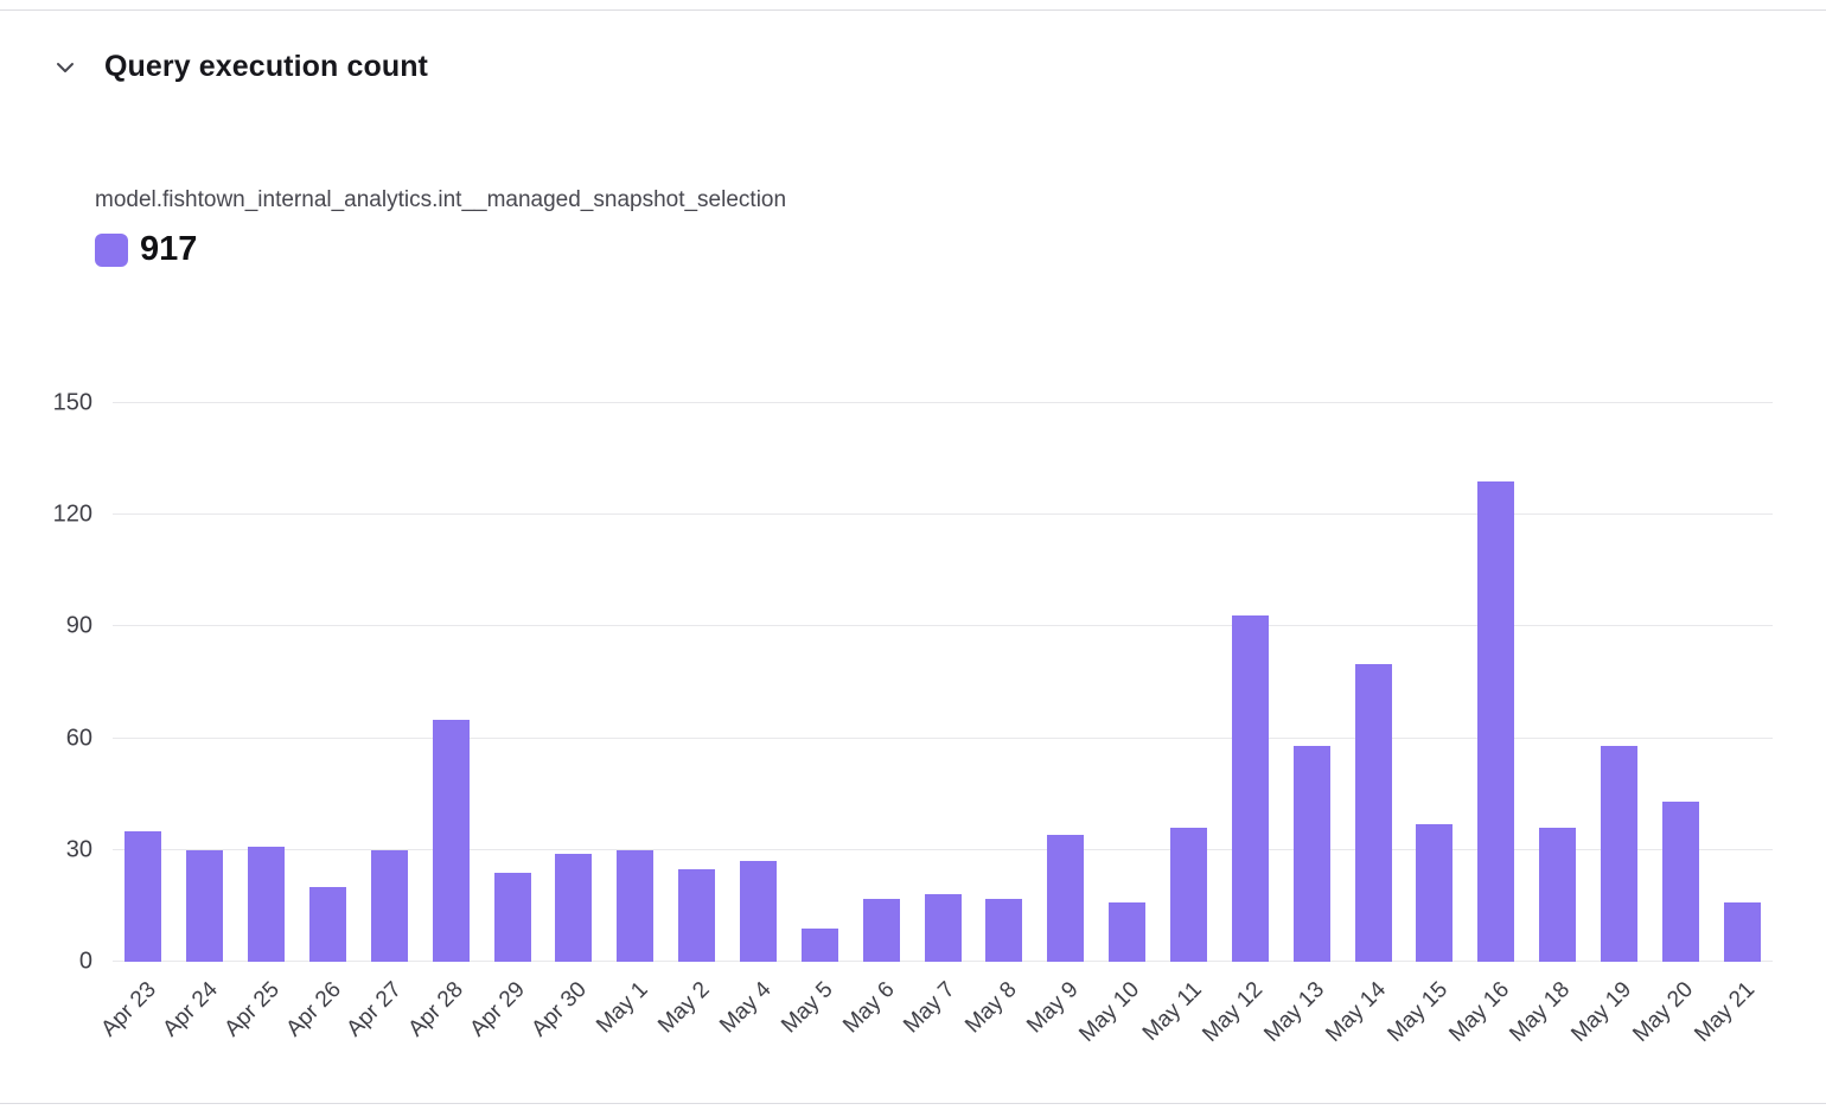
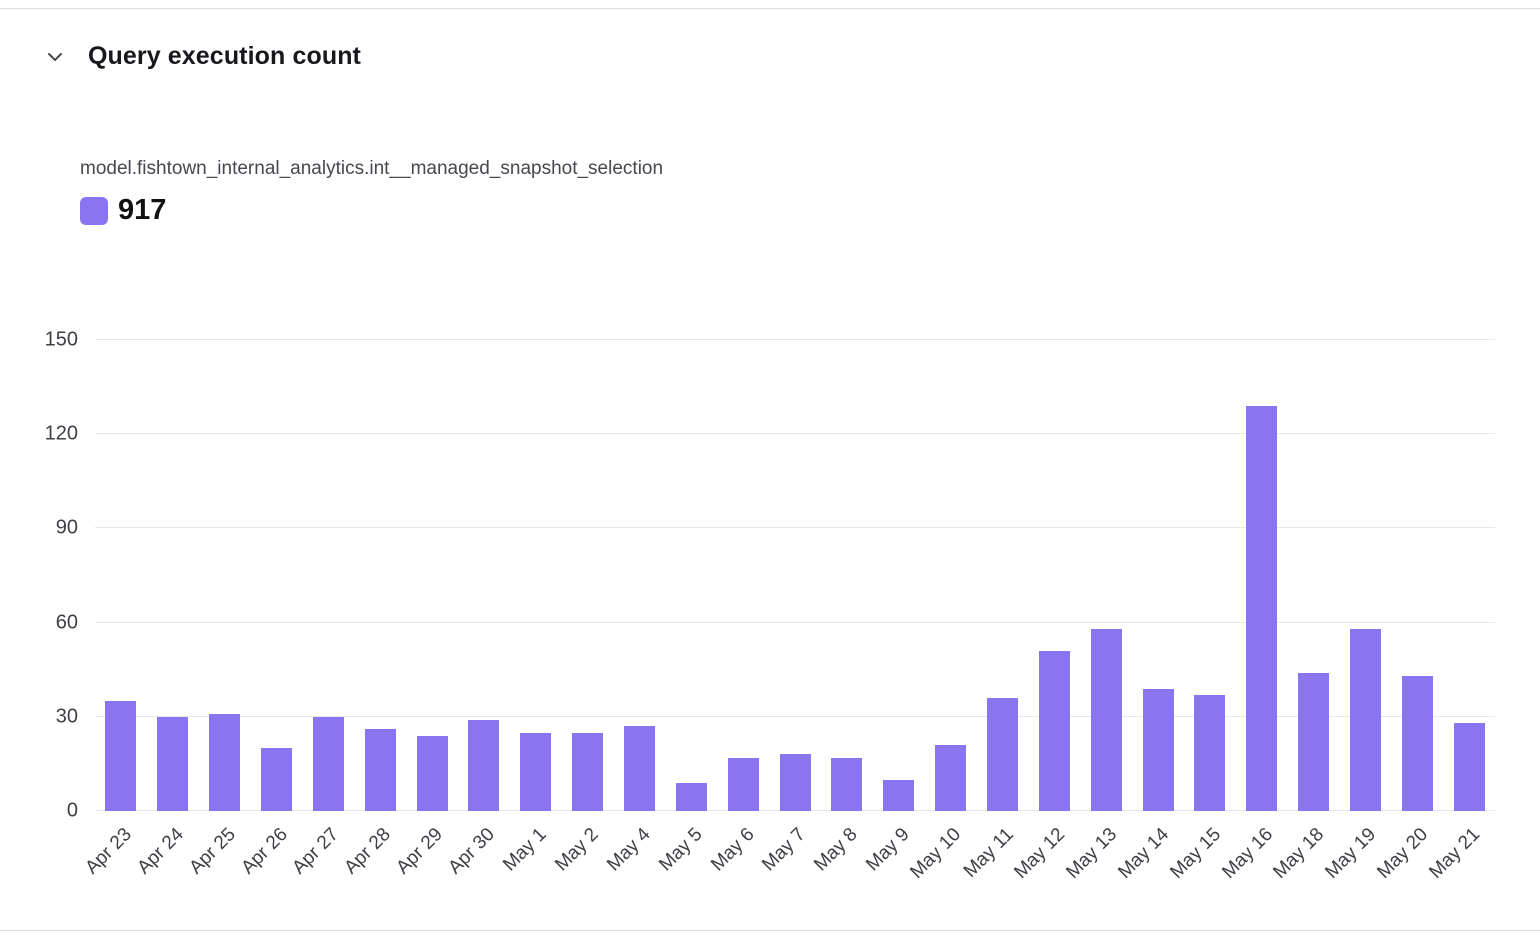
Apr 28: 65 -> 26
May 1: 30 -> 25
May 9: 34 -> 10
May 10: 16 -> 21
May 12: 93 -> 51
May 14: 80 -> 39
May 18: 36 -> 44
May 21: 16 -> 28
